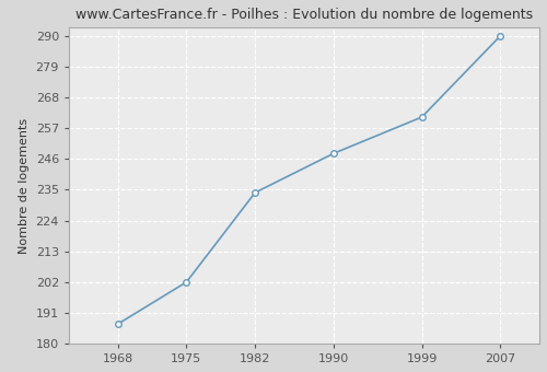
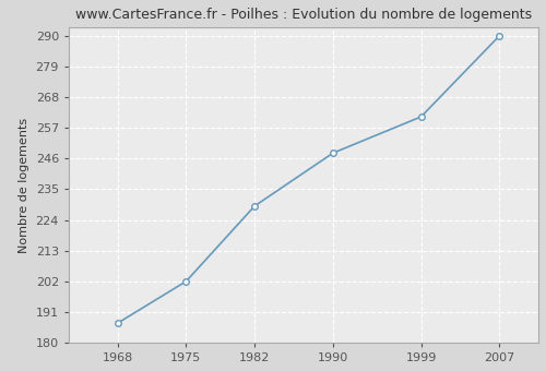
1982: 234 -> 229
